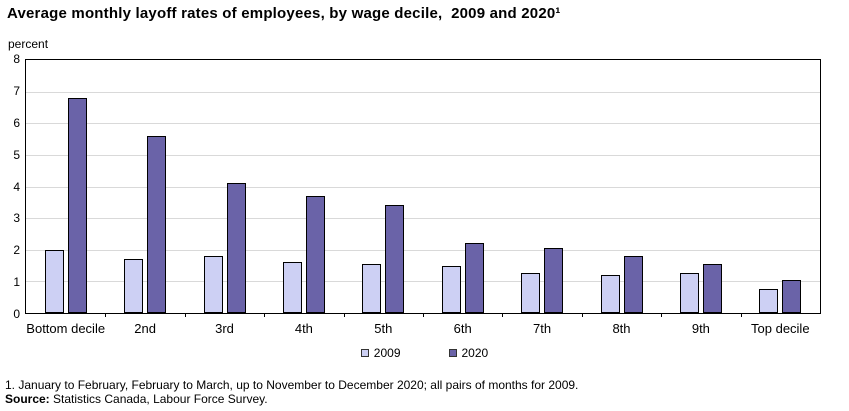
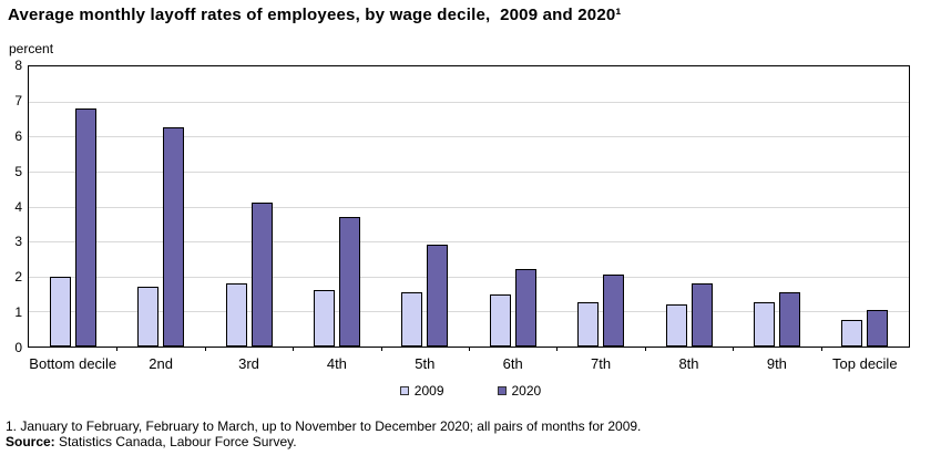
2020/2nd: 5.6 -> 6.2
2020/5th: 3.4 -> 2.9
